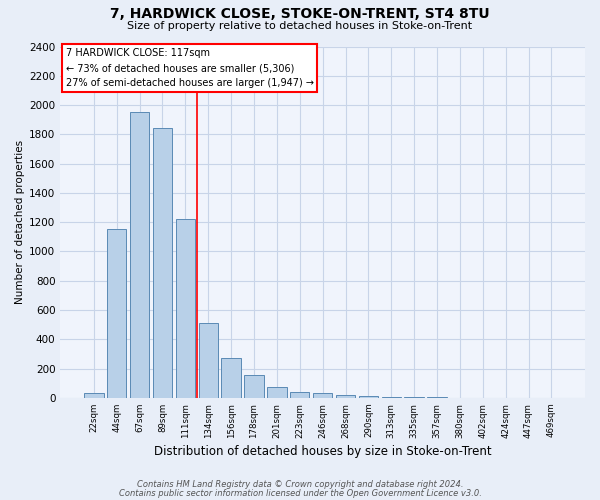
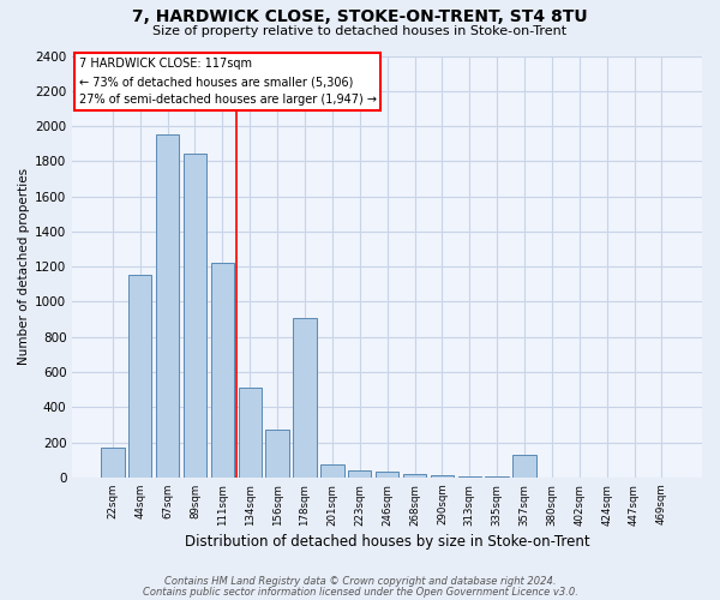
22sqm: 30 -> 170
178sqm: 160 -> 910
357sqm: 0 -> 130
